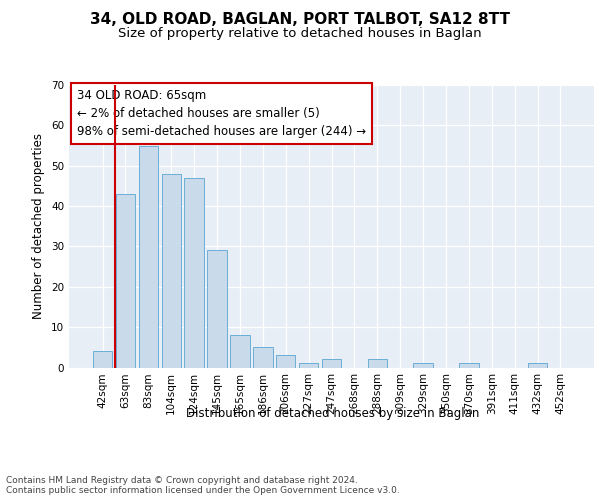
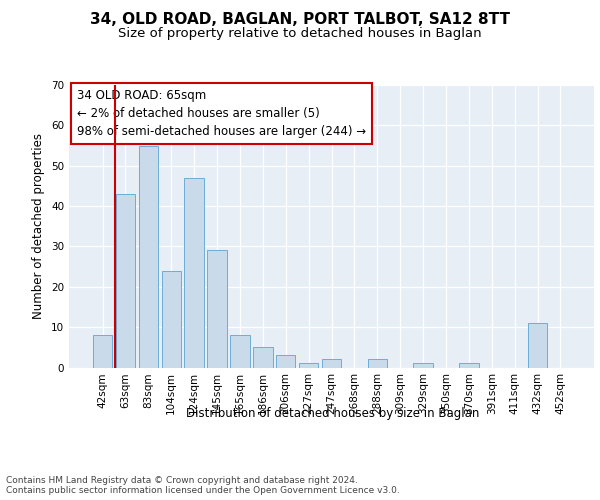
42sqm: 4 -> 8
104sqm: 48 -> 24
432sqm: 1 -> 11
